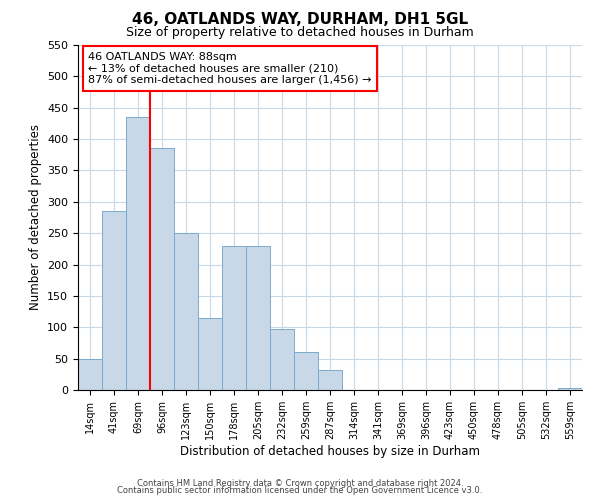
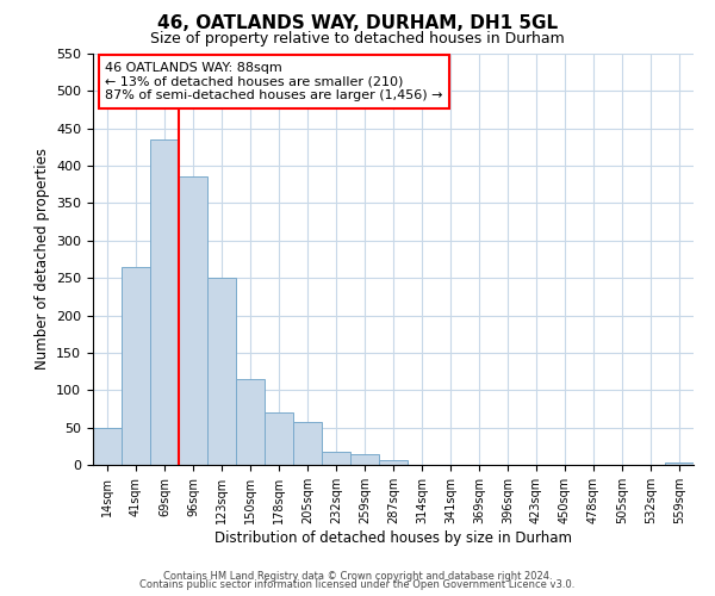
41sqm: 286 -> 265
178sqm: 230 -> 70
205sqm: 230 -> 58
232sqm: 98 -> 17
259sqm: 60 -> 15
287sqm: 32 -> 6
